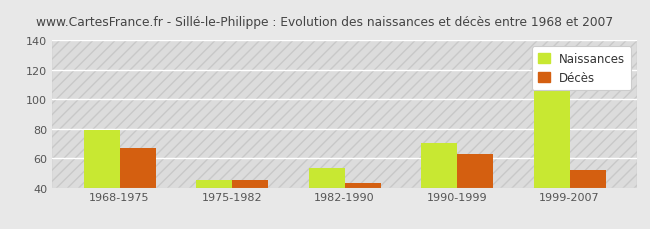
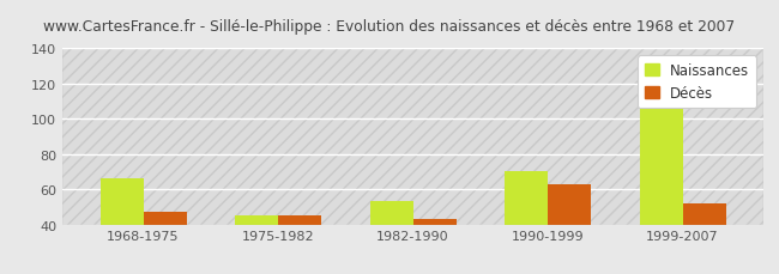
Naissances/1968-1975: 79 -> 66
Décès/1968-1975: 67 -> 47
